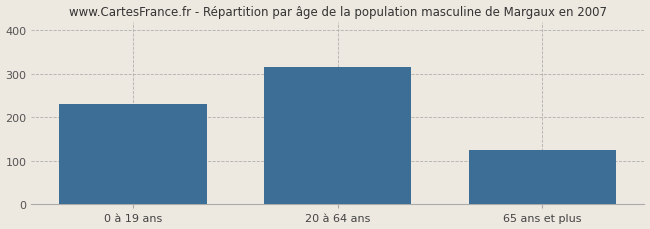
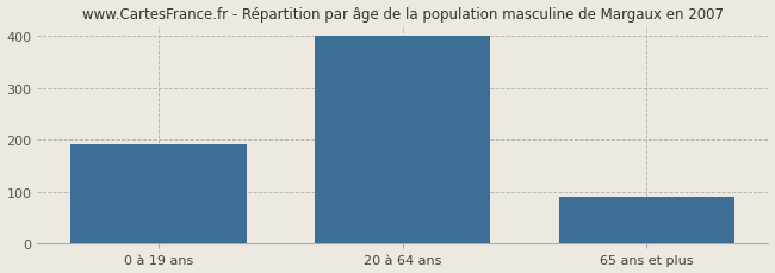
0 à 19 ans: 230 -> 192
20 à 64 ans: 315 -> 400
65 ans et plus: 125 -> 90
